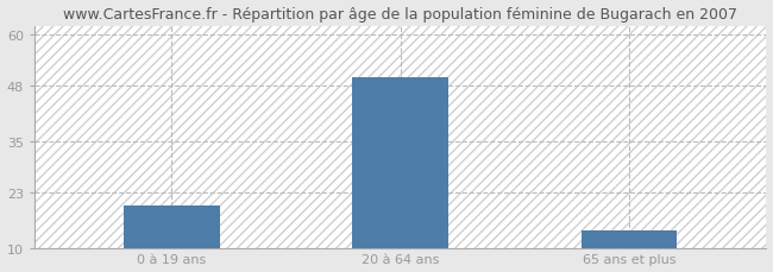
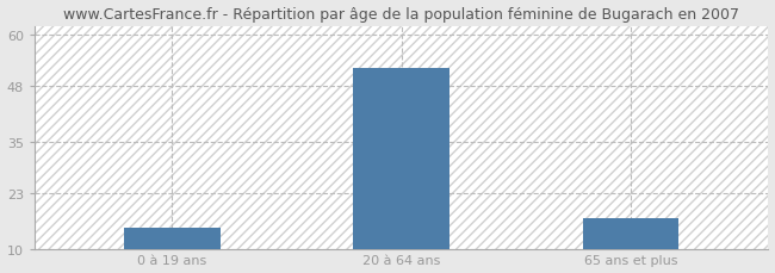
0 à 19 ans: 20 -> 15
20 à 64 ans: 50 -> 52
65 ans et plus: 14 -> 17
